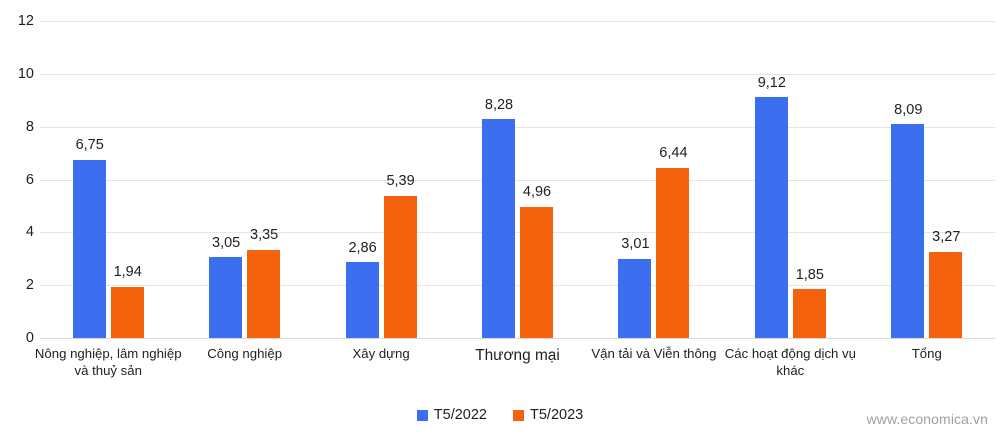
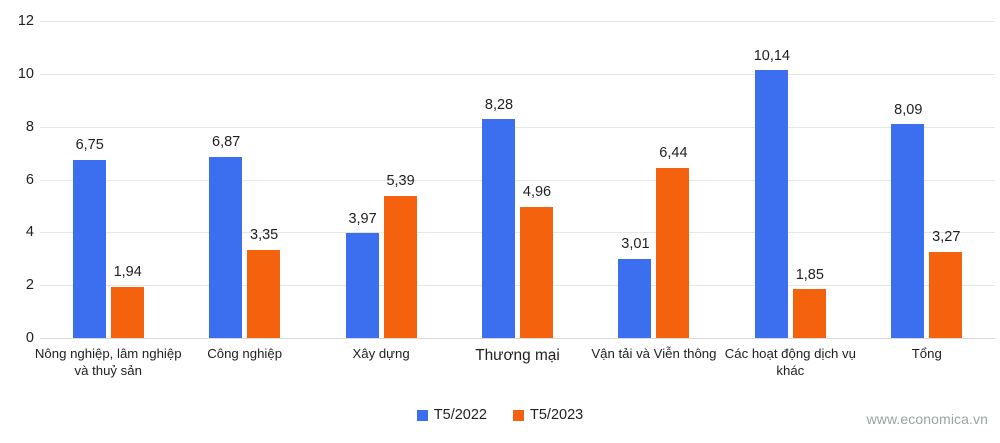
T5/2022/Công nghiệp: 3,05 -> 6,87
T5/2022/Xây dựng: 2,86 -> 3,97
T5/2022/Các hoạt động dịch vụ khác: 9,12 -> 10,14
